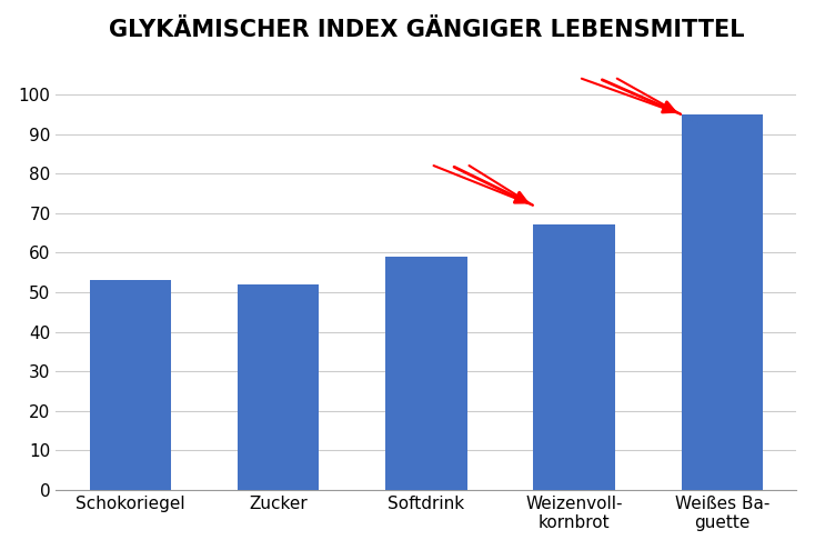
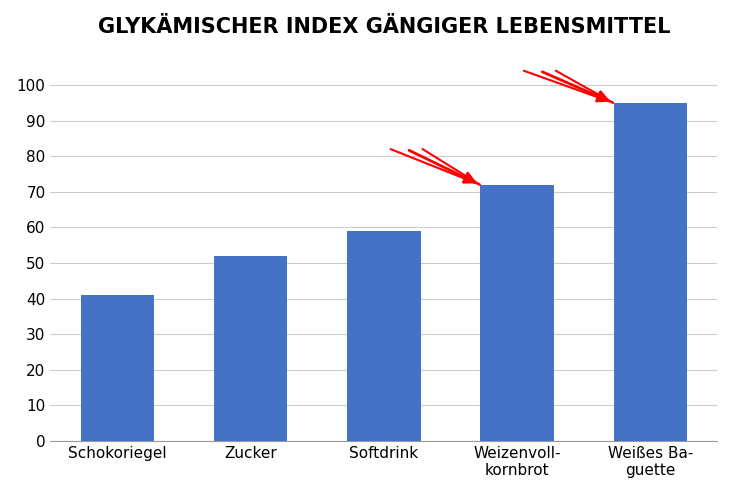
Schokoriegel: 53 -> 41
Weizenvoll- kornbrot: 67 -> 72
